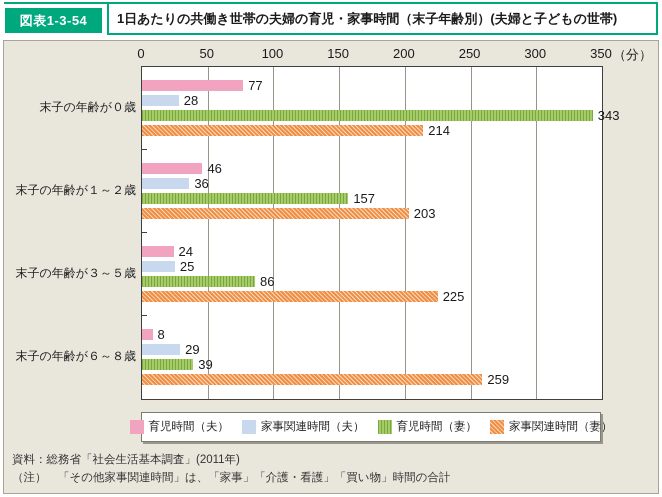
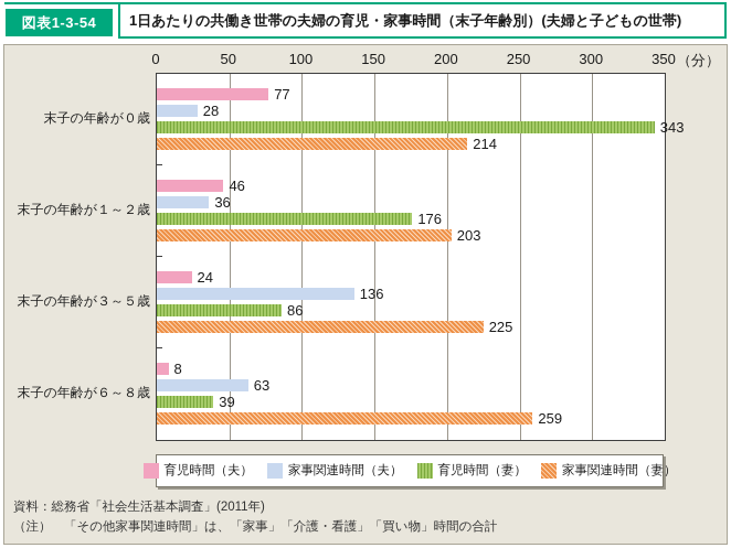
育児時間（妻）/末子の年齢が１～２歳: 157 -> 176
家事関連時間（夫）/末子の年齢が３～５歳: 25 -> 136
家事関連時間（夫）/末子の年齢が６～８歳: 29 -> 63
